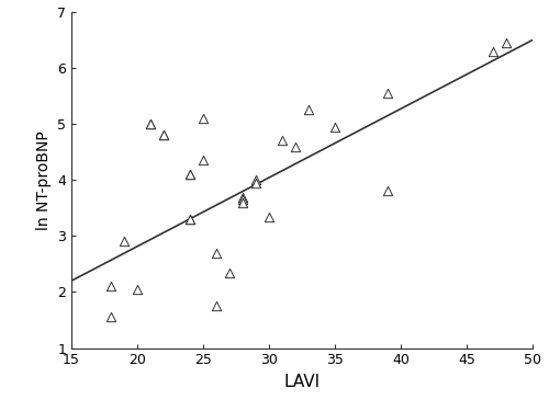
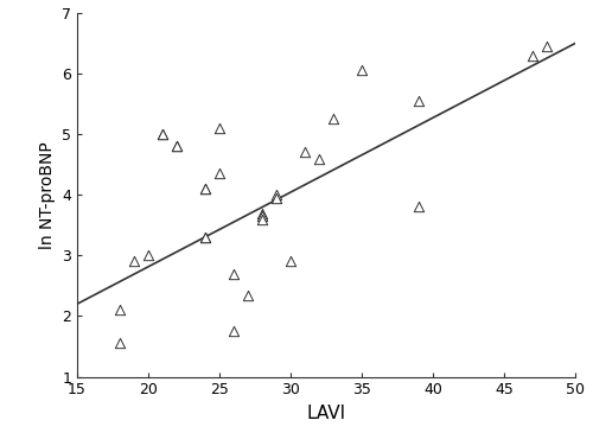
20: 2.04 -> 3.00
30: 3.34 -> 2.90
35: 4.94 -> 6.05
